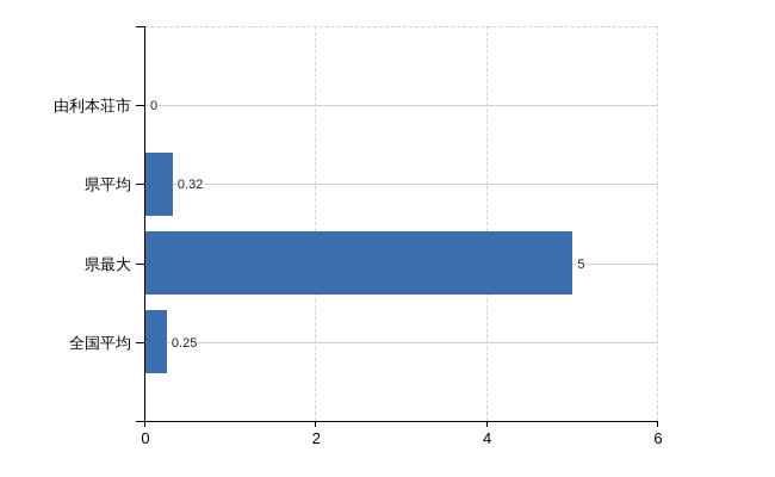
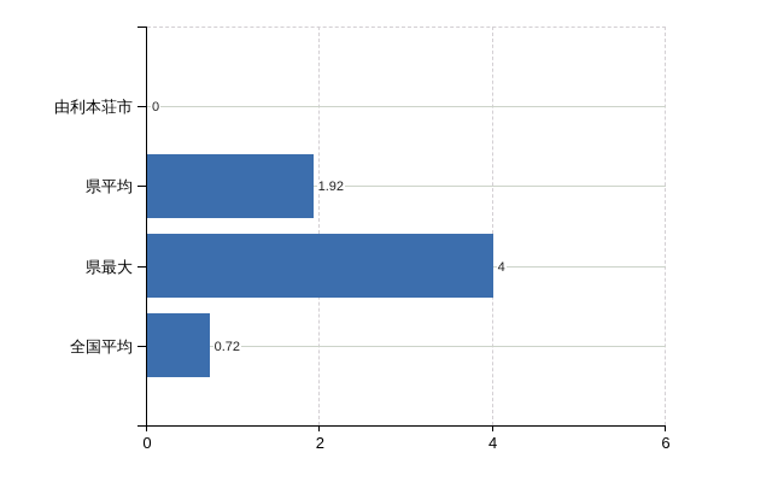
県平均: 0.32 -> 1.92
県最大: 5 -> 4
全国平均: 0.25 -> 0.72
